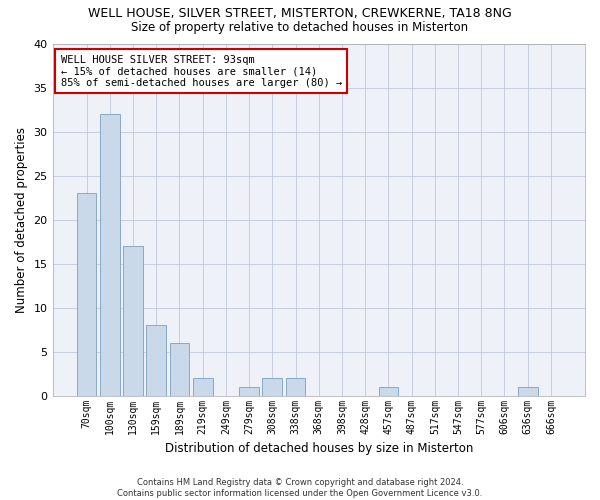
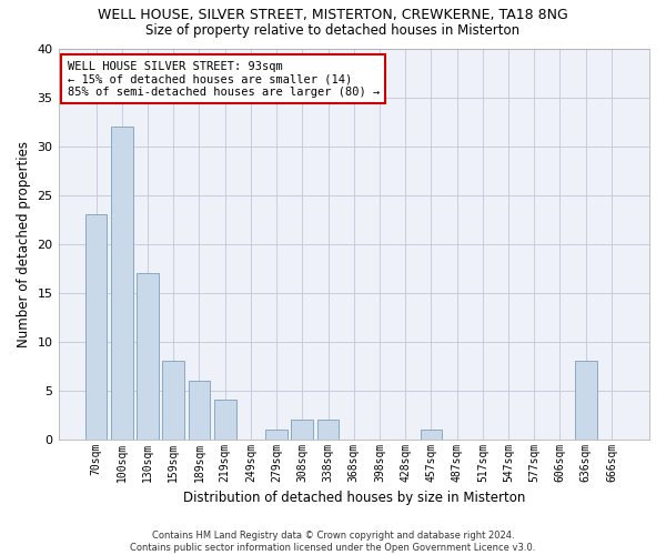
219sqm: 2 -> 4
636sqm: 1 -> 8
